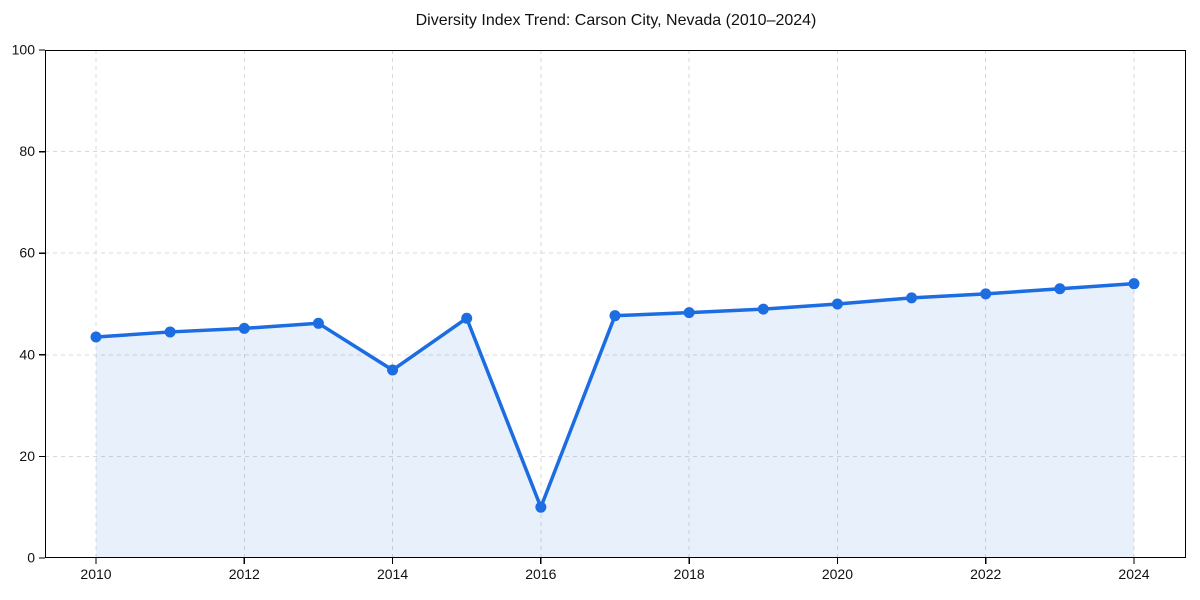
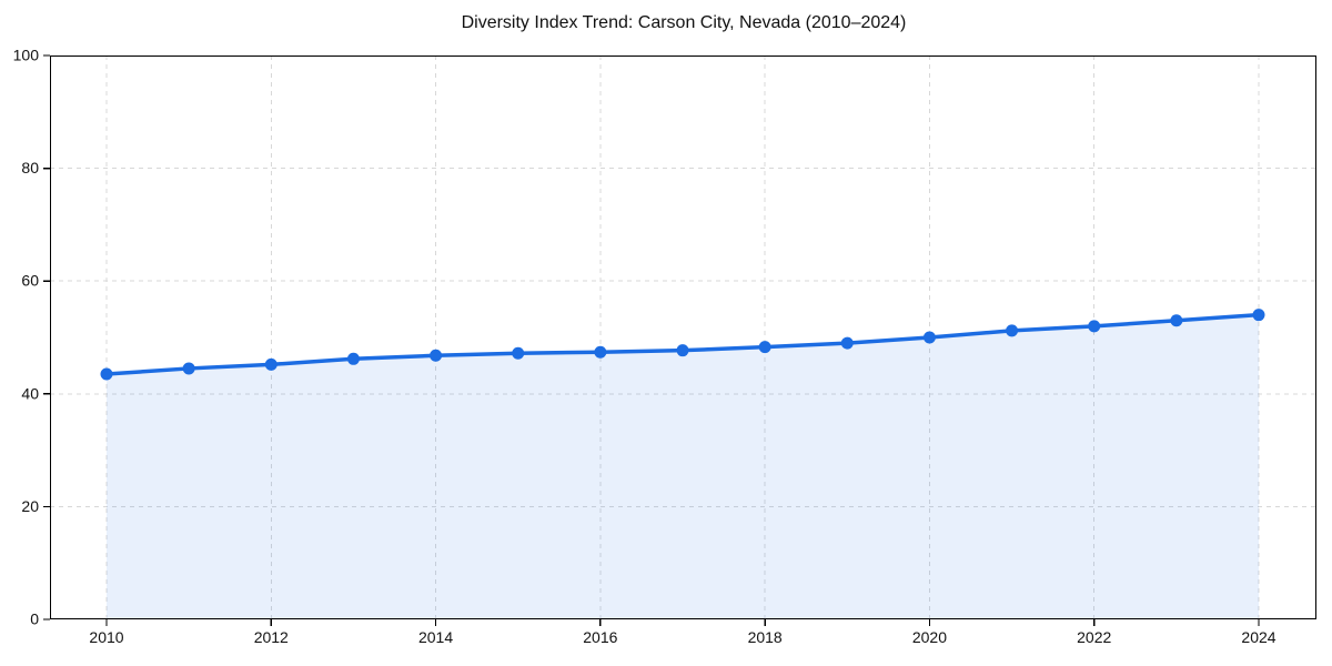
2014: 37 -> 47
2016: 10 -> 47
